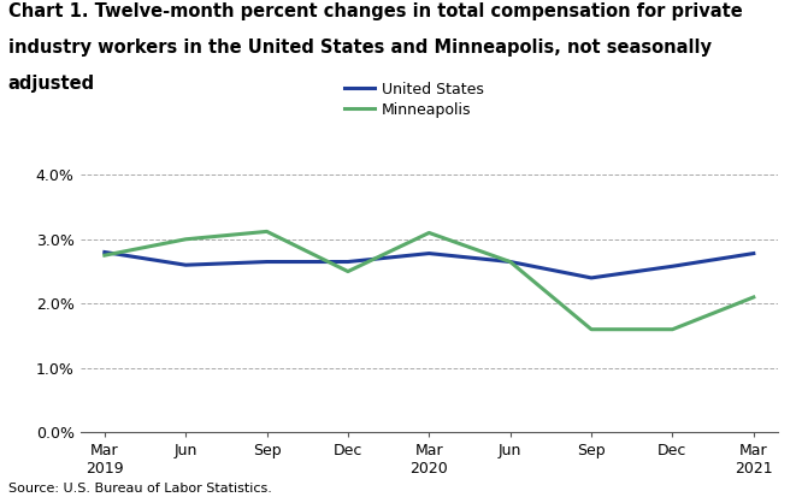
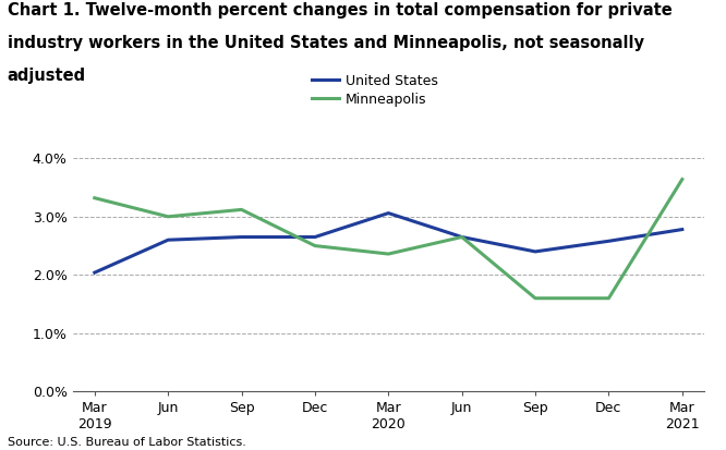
United States/Mar 2019: 2.80% -> 2.04%
Minneapolis/Mar 2019: 2.75% -> 3.32%
United States/Mar 2020: 2.78% -> 3.06%
Minneapolis/Mar 2020: 3.10% -> 2.36%
Minneapolis/Mar 2021: 2.10% -> 3.64%
